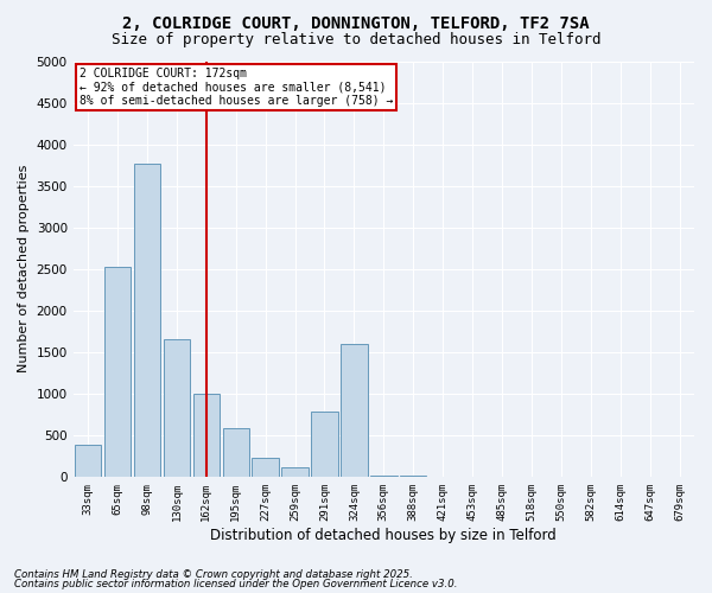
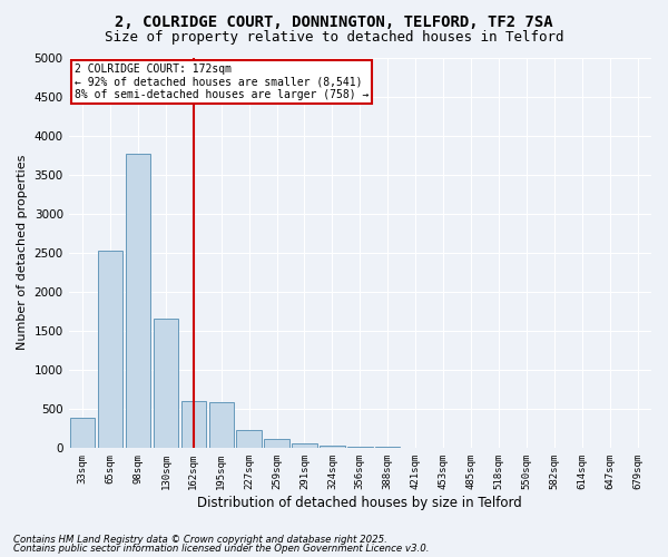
162sqm: 1000 -> 600
291sqm: 780 -> 50
324sqm: 1600 -> 20
